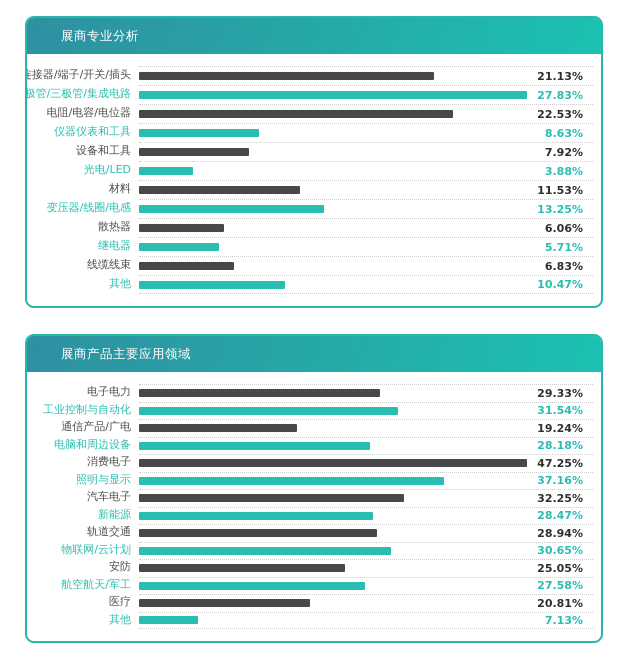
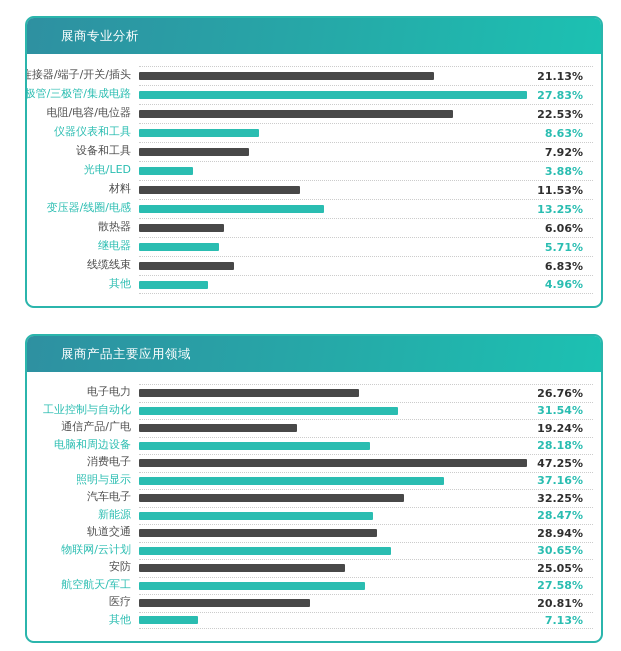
展商专业分析/其他: 10.47% -> 4.96%
展商产品主要应用领域/电子电力: 29.33% -> 26.76%
